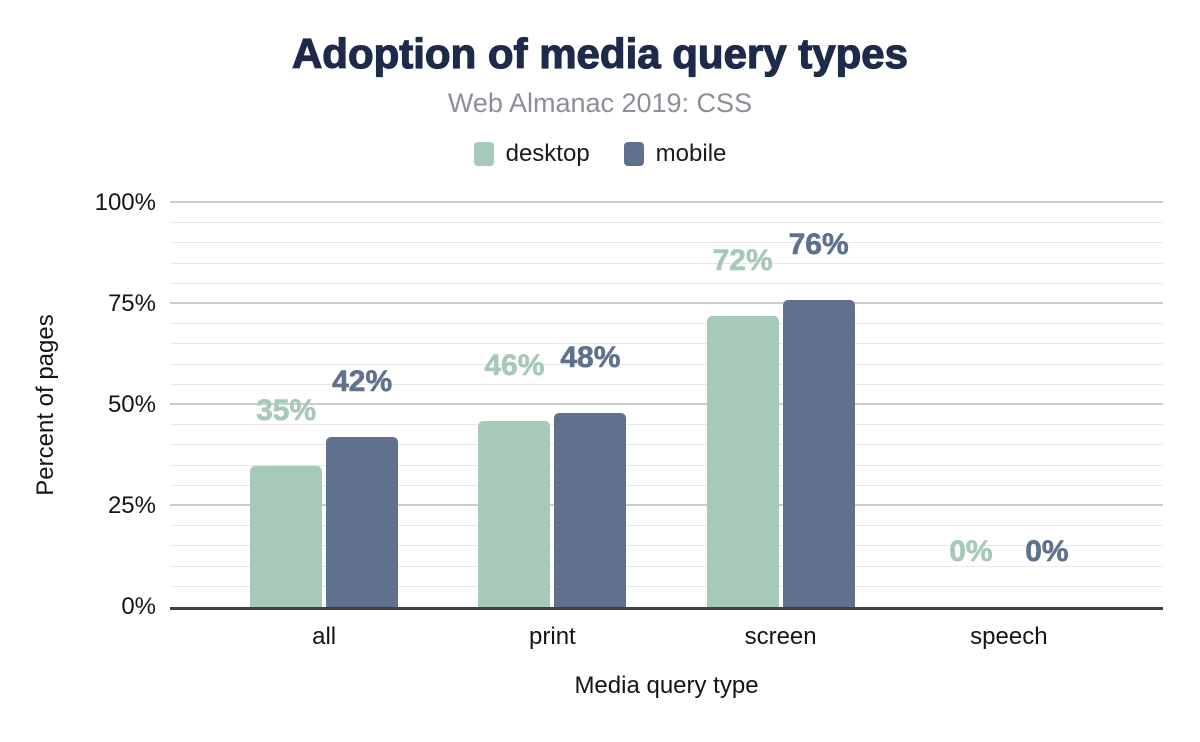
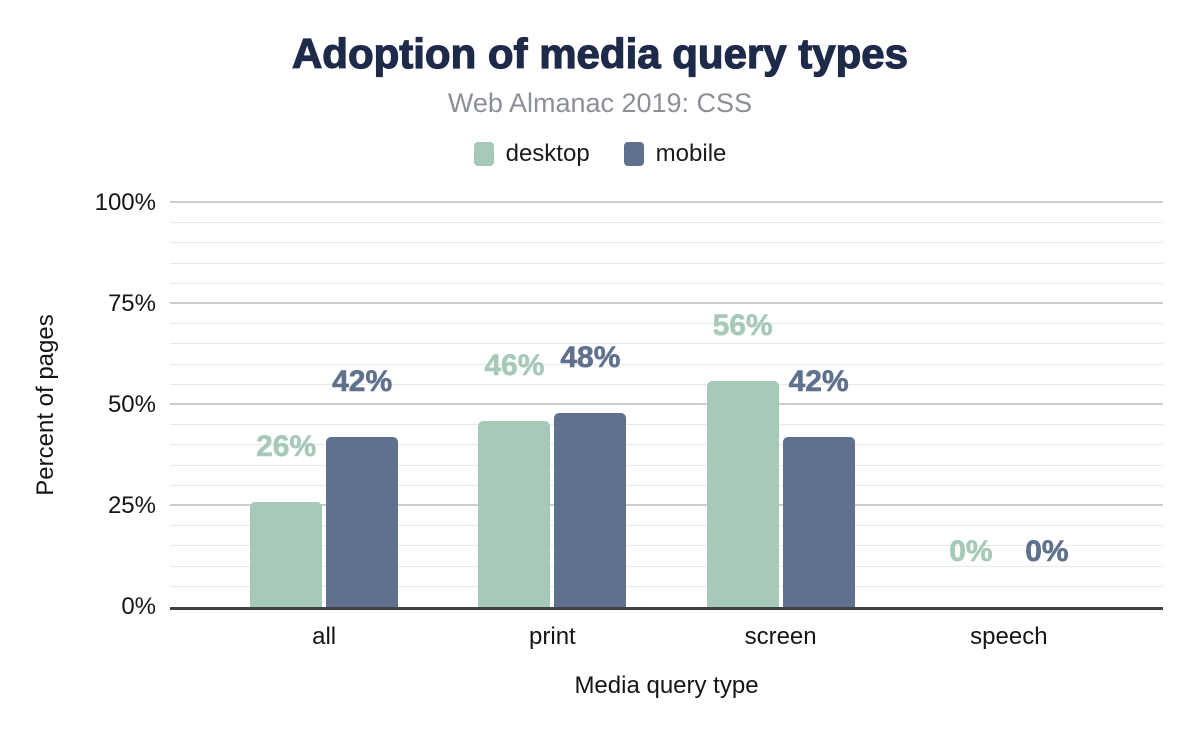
desktop/all: 35% -> 26%
desktop/screen: 72% -> 56%
mobile/screen: 76% -> 42%
